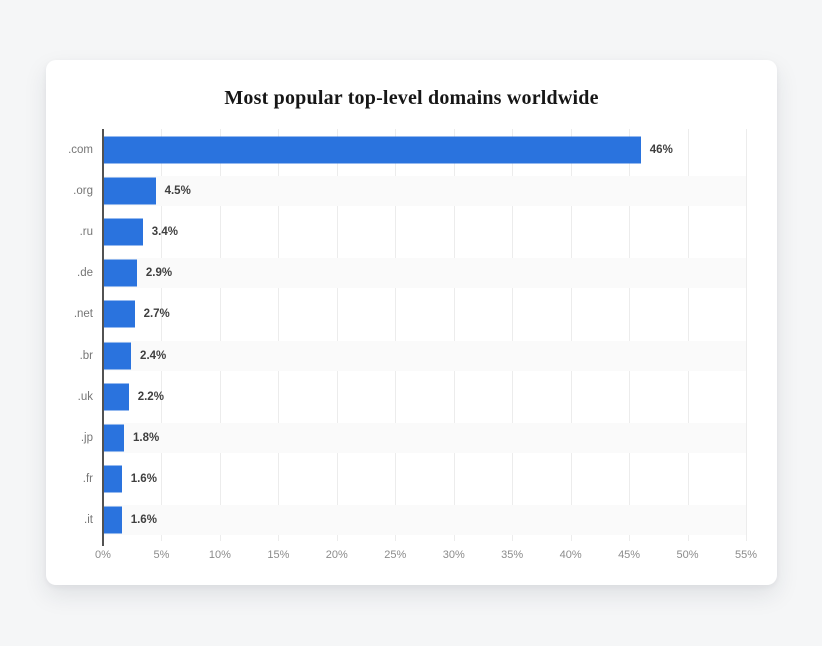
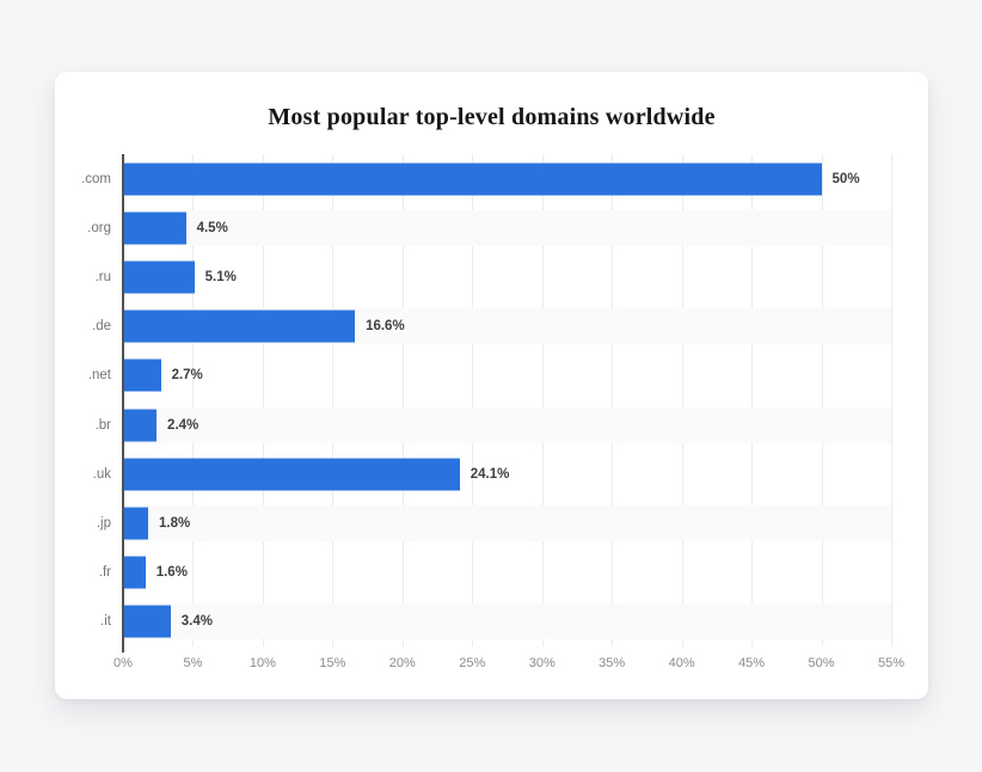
.com: 46% -> 50%
.ru: 3.4% -> 5.1%
.de: 2.9% -> 16.6%
.uk: 2.2% -> 24.1%
.it: 1.6% -> 3.4%
